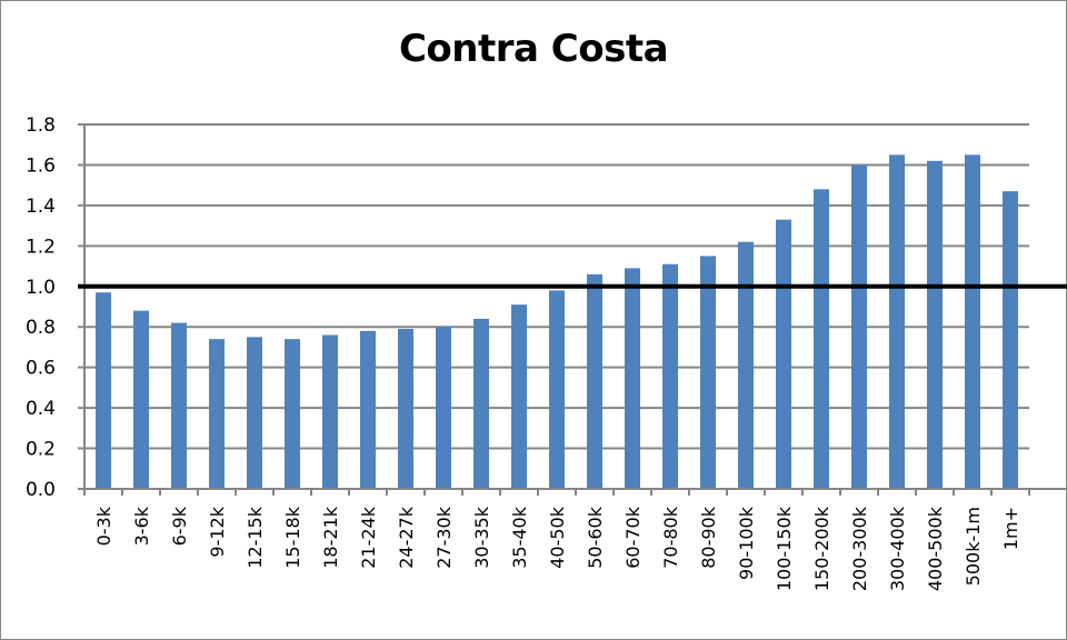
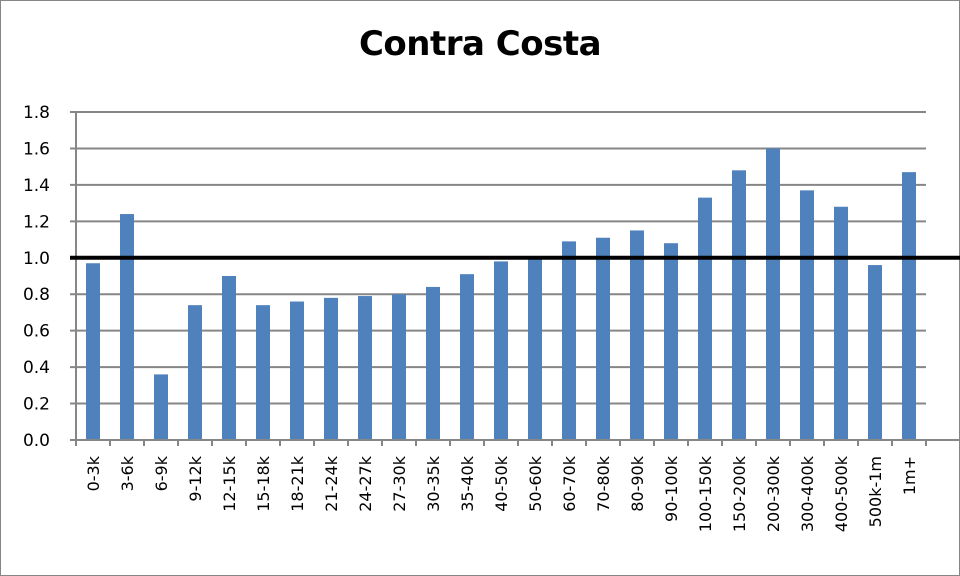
3-6k: 0.88 -> 1.24
6-9k: 0.82 -> 0.36
12-15k: 0.75 -> 0.90
50-60k: 1.06 -> 1.00
90-100k: 1.22 -> 1.08
300-400k: 1.65 -> 1.37
400-500k: 1.62 -> 1.28
500k-1m: 1.65 -> 0.96
